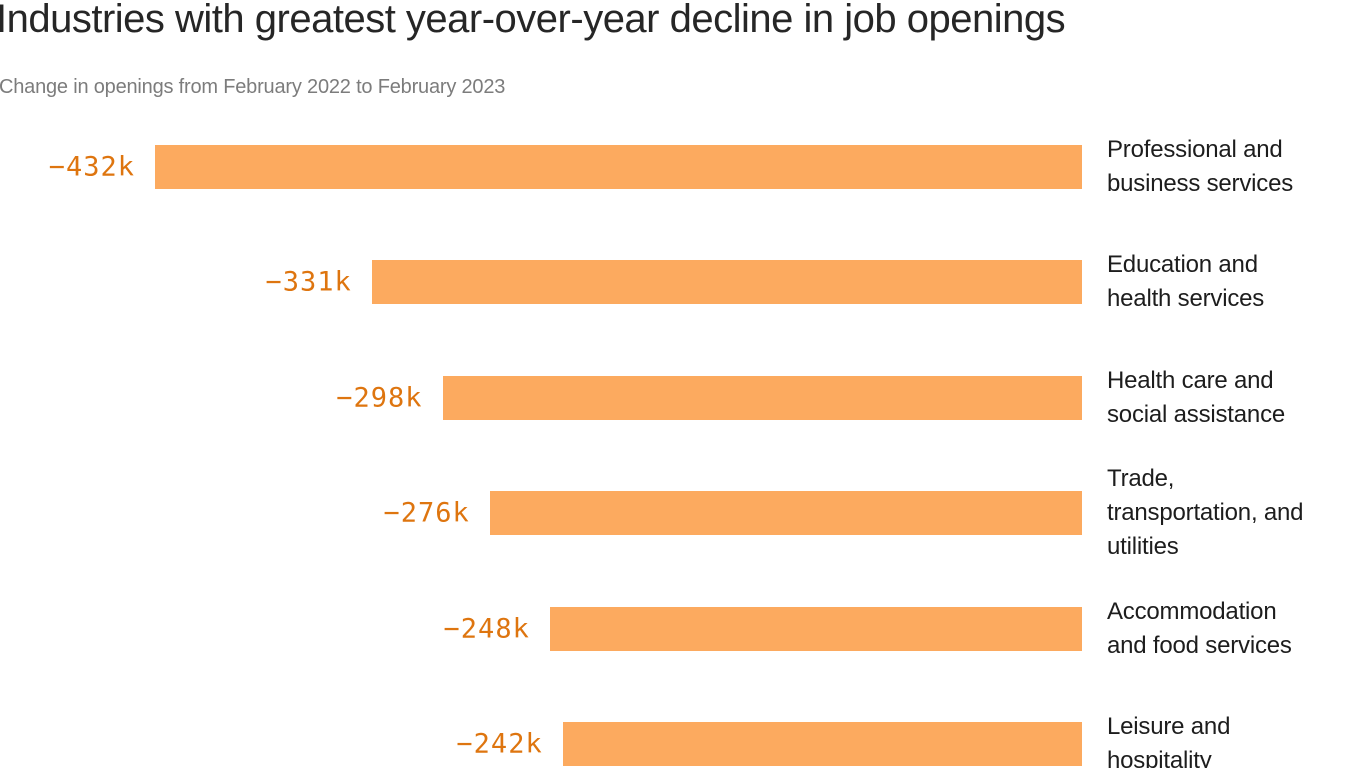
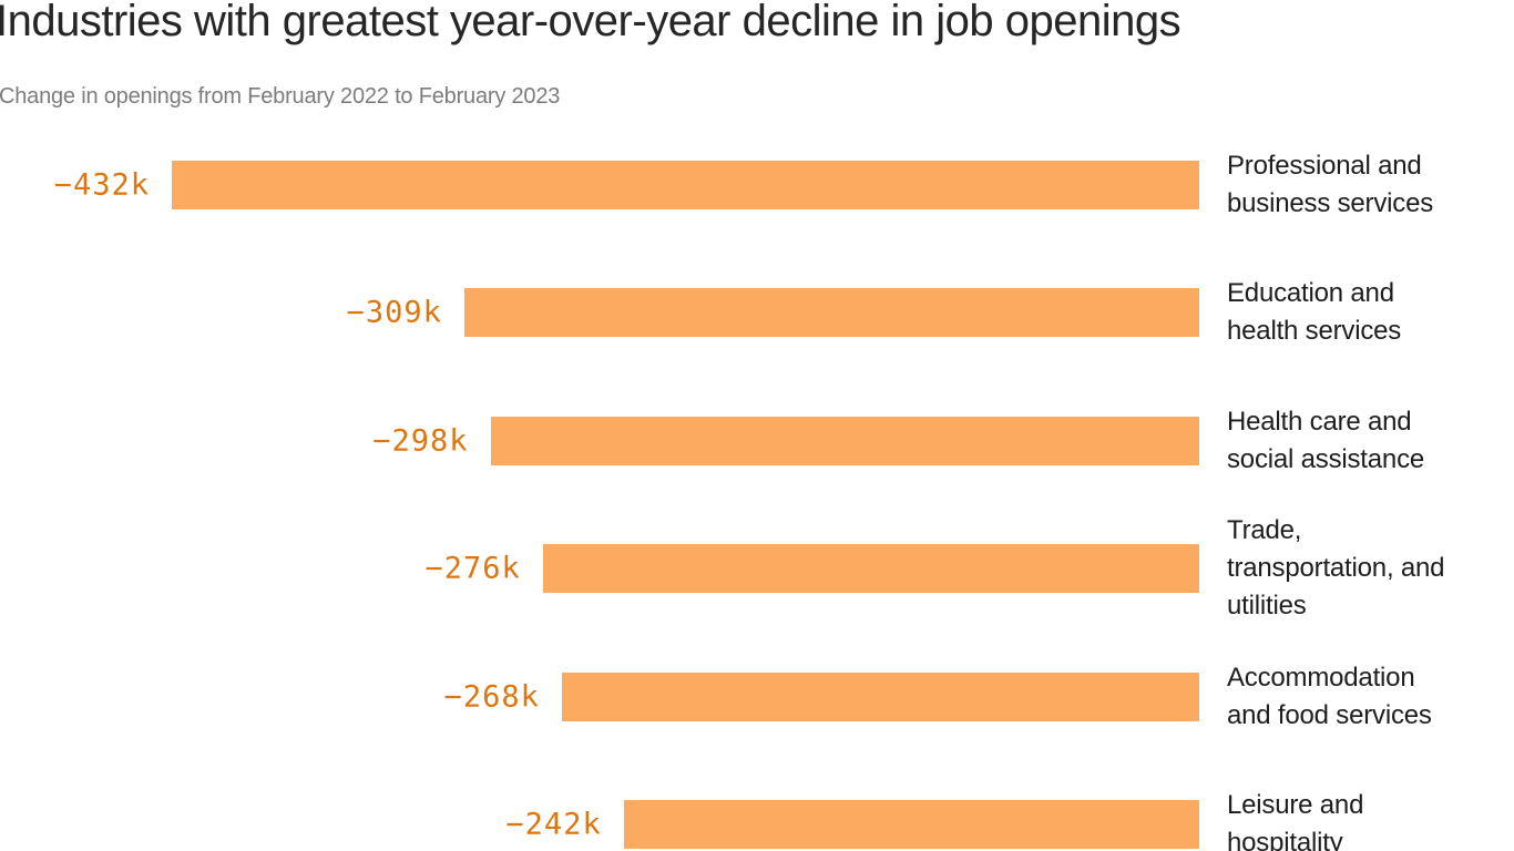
Education and health services: −331k -> −309k
Accommodation and food services: −248k -> −268k
